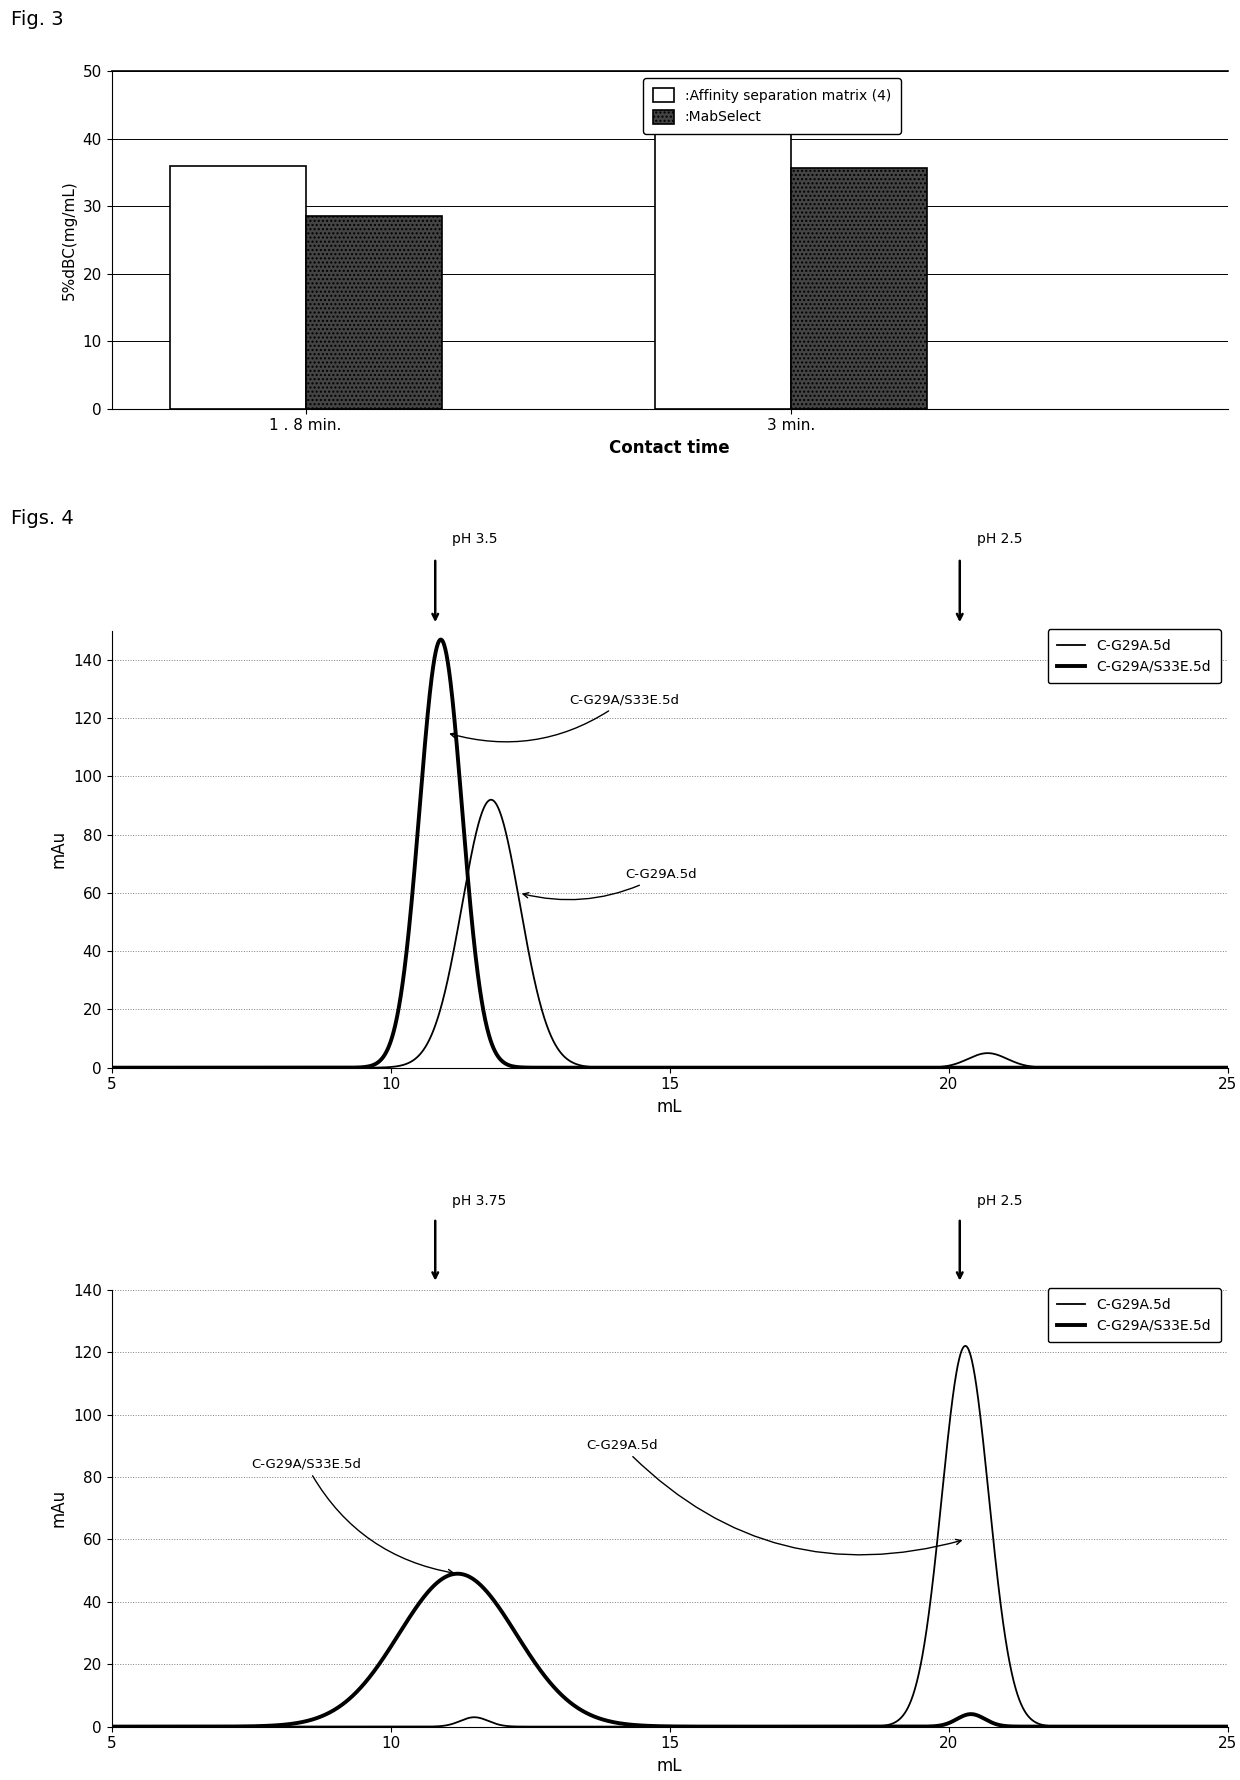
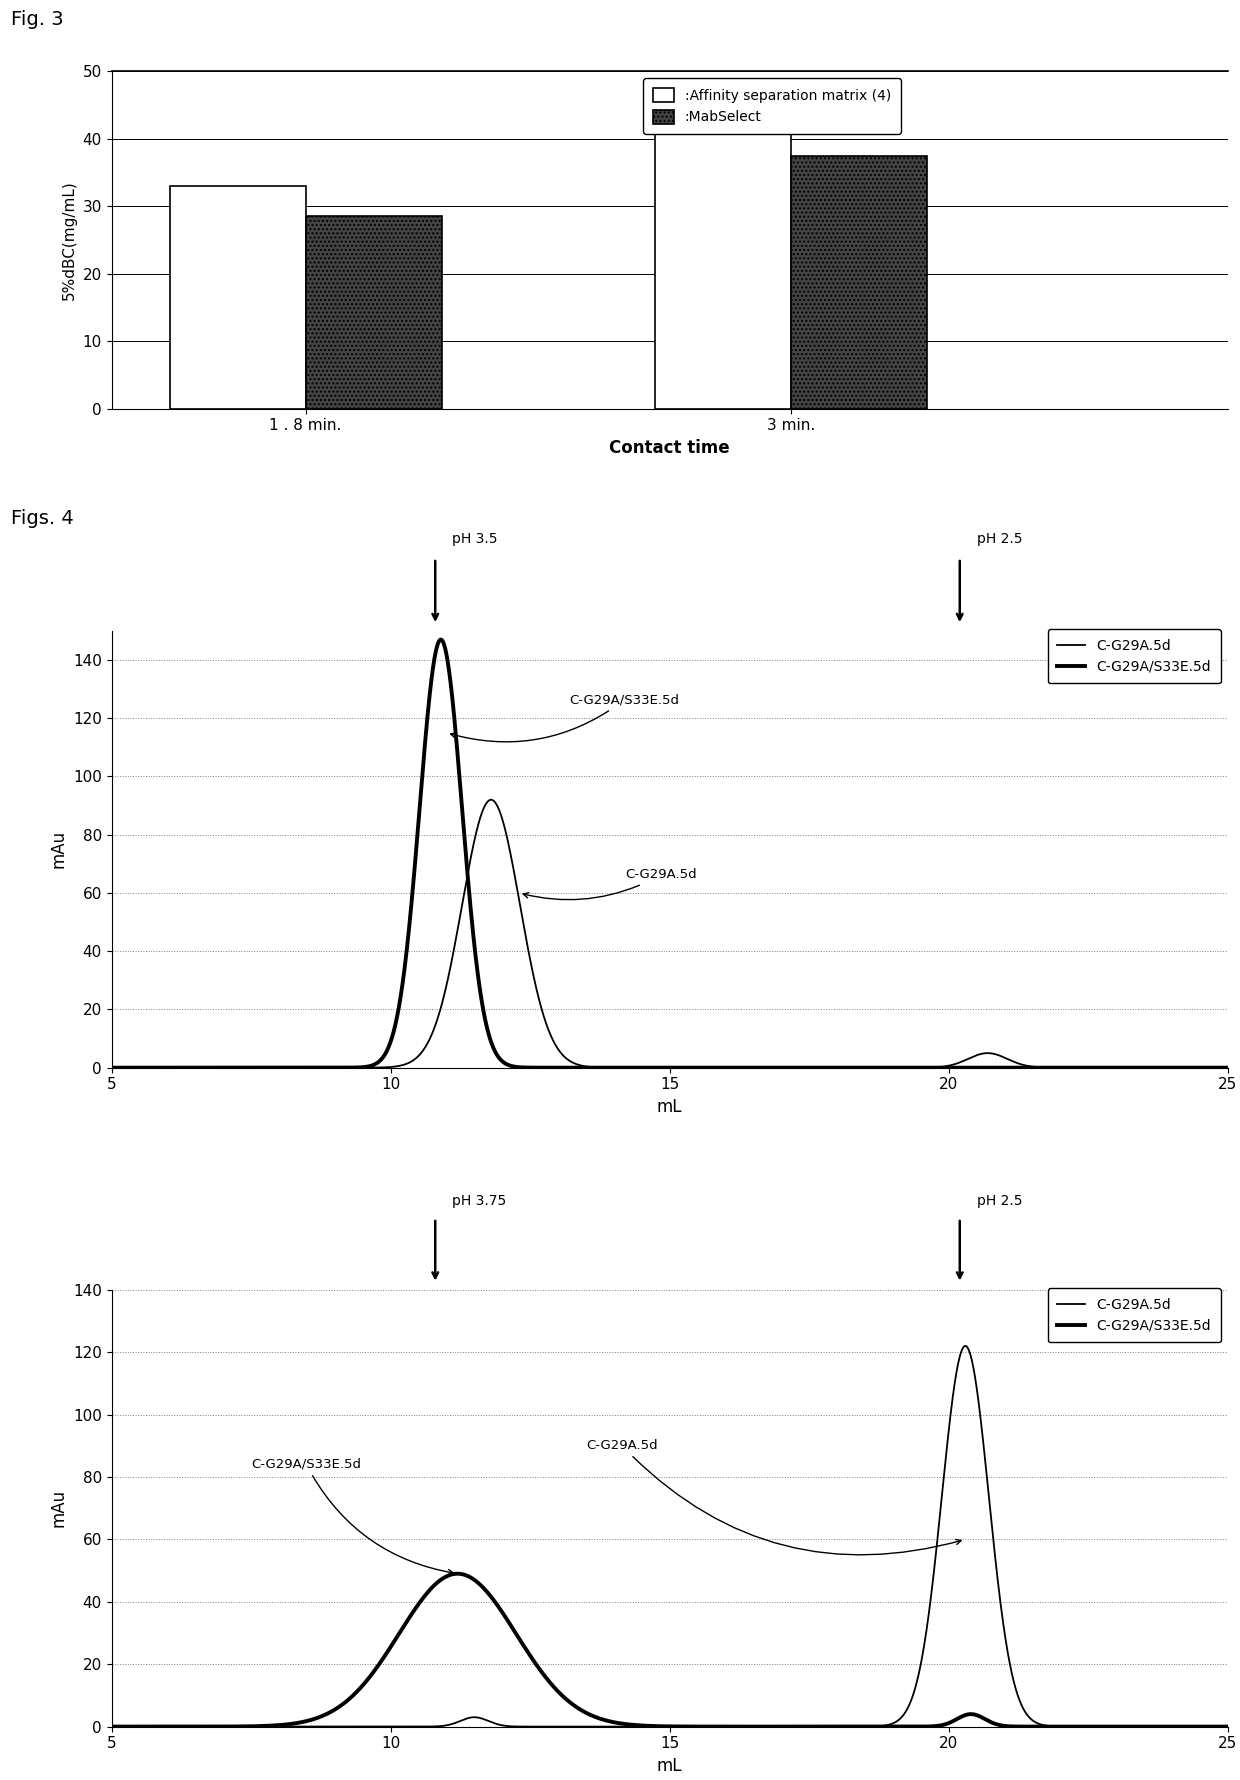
:Affinity separation matrix (4)/1 . 8 min.: 36 -> 33
:MabSelect/3 min.: 35.6 -> 37.5
